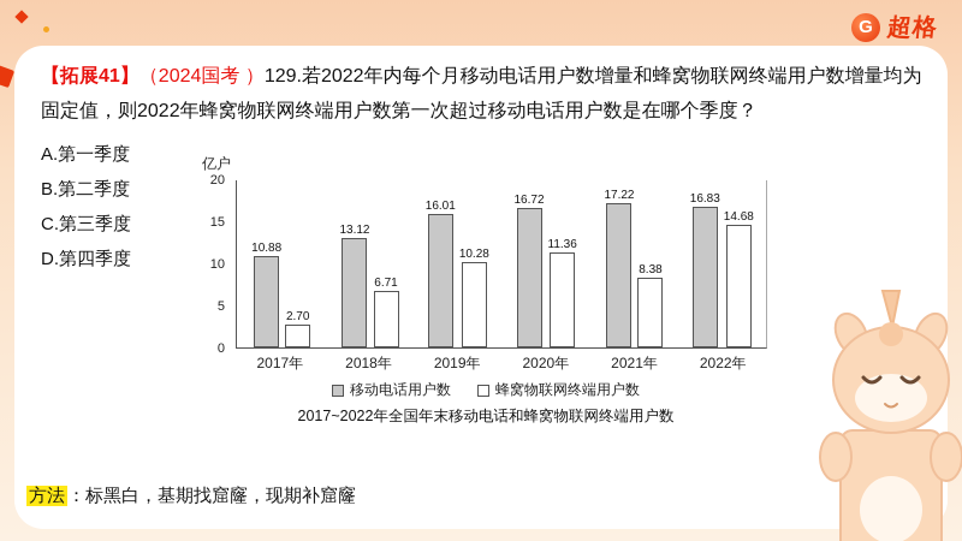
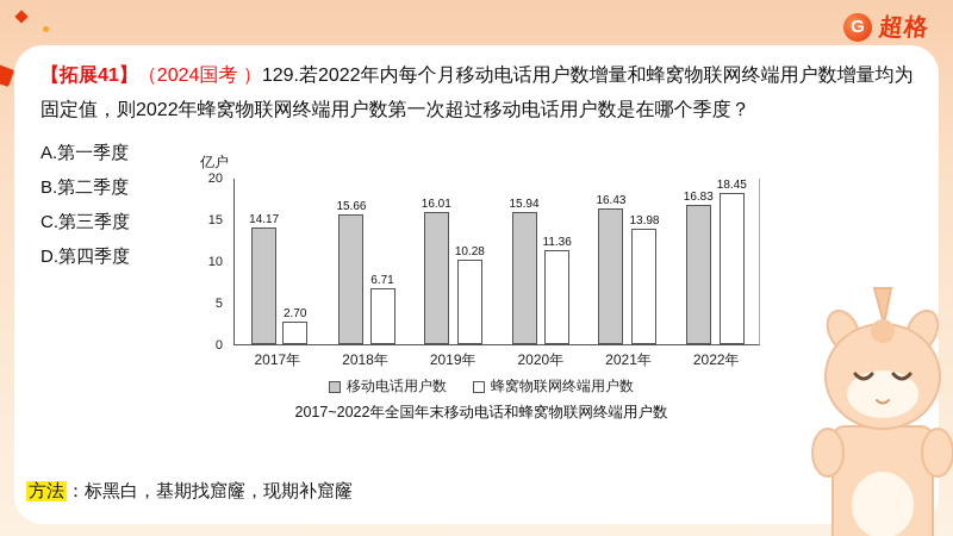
移动电话用户数/2017年: 10.88 -> 14.17
移动电话用户数/2018年: 13.12 -> 15.66
移动电话用户数/2020年: 16.72 -> 15.94
移动电话用户数/2021年: 17.22 -> 16.43
蜂窝物联网终端用户数/2021年: 8.38 -> 13.98
蜂窝物联网终端用户数/2022年: 14.68 -> 18.45
